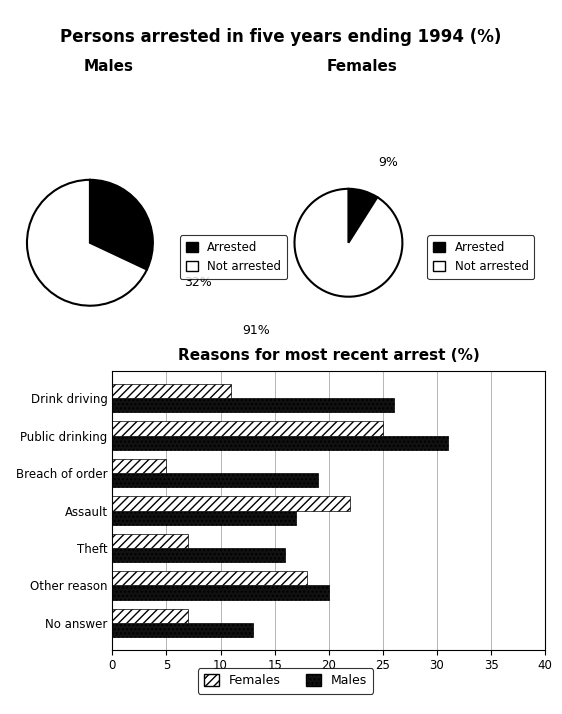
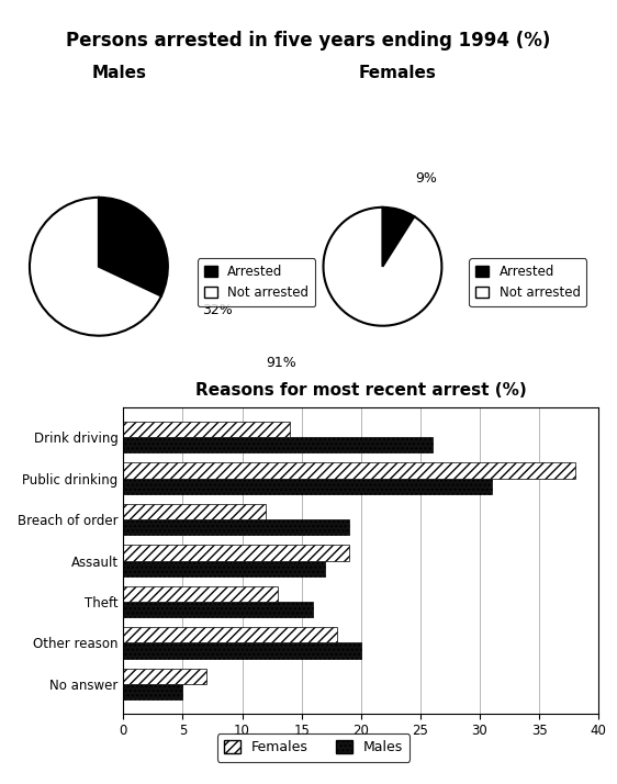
Females/Drink driving: 11 -> 14
Females/Public drinking: 25 -> 38
Females/Breach of order: 5 -> 12
Females/Assault: 22 -> 19
Females/Theft: 7 -> 13
Males/No answer: 13 -> 5
